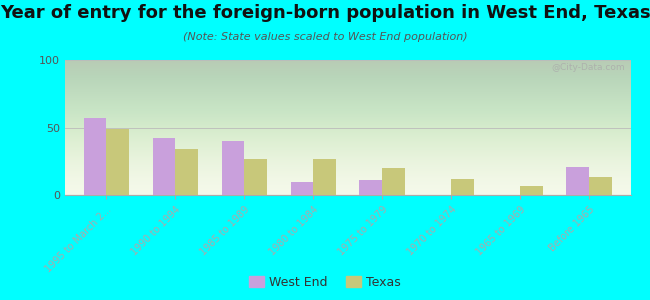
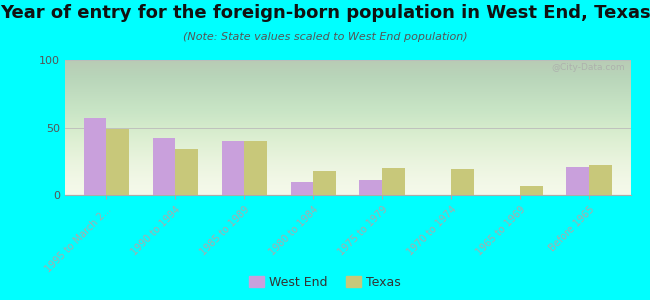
Texas/1985 to 1989: 27 -> 40
Texas/1980 to 1984: 27 -> 18
Texas/1970 to 1974: 12 -> 19
Texas/Before 1965: 13 -> 22
